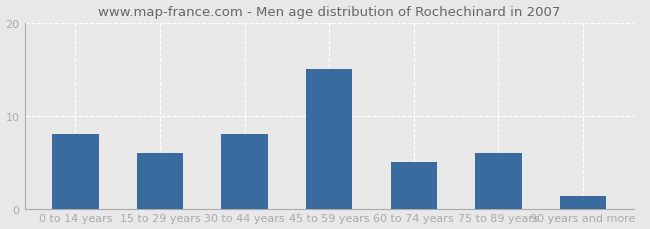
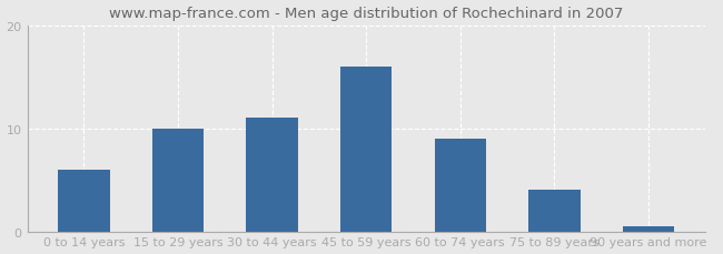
0 to 14 years: 8.0 -> 6.0
15 to 29 years: 6.0 -> 10.0
30 to 44 years: 8.0 -> 11.0
45 to 59 years: 15.0 -> 16.0
60 to 74 years: 5.0 -> 9.0
75 to 89 years: 6.0 -> 4.0
90 years and more: 1.4 -> 0.5
